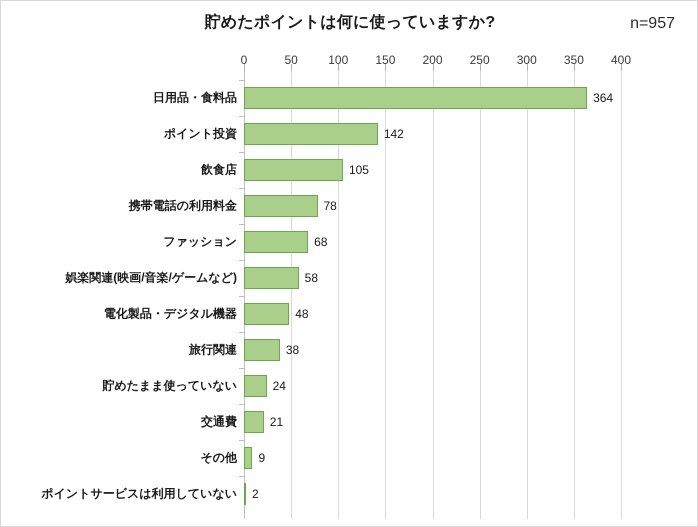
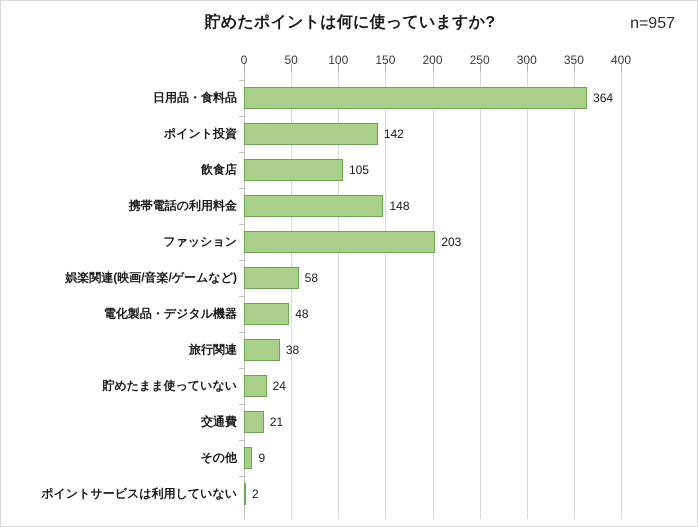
携帯電話の利用料金: 78 -> 148
ファッション: 68 -> 203
